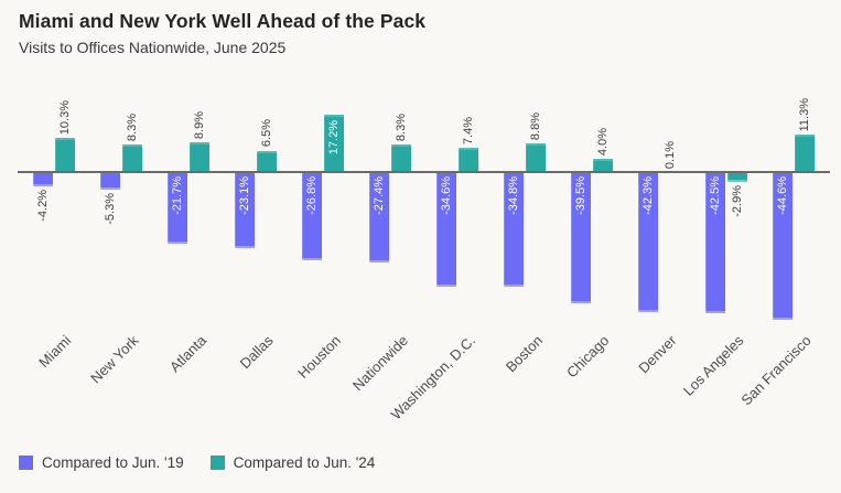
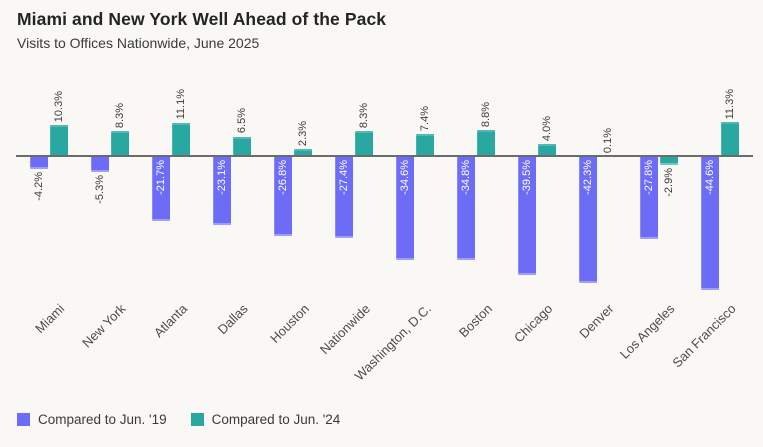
Compared to Jun. '24/Atlanta: 8.9% -> 11.1%
Compared to Jun. '24/Houston: 17.2% -> 2.3%
Compared to Jun. '19/Los Angeles: -42.5% -> -27.8%
